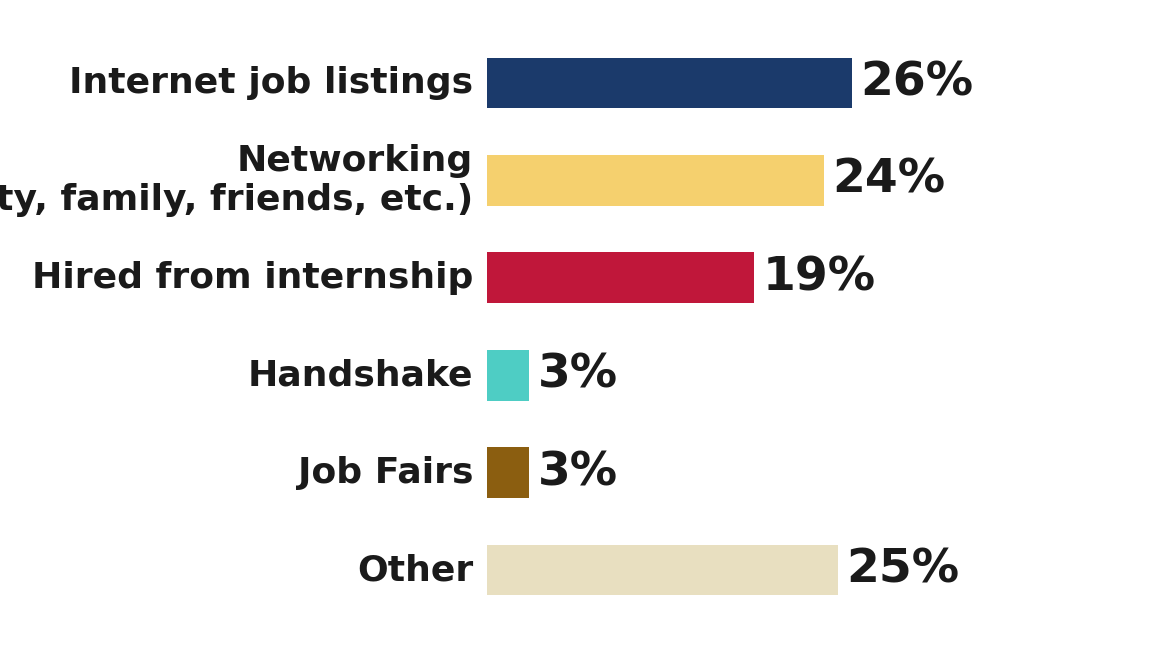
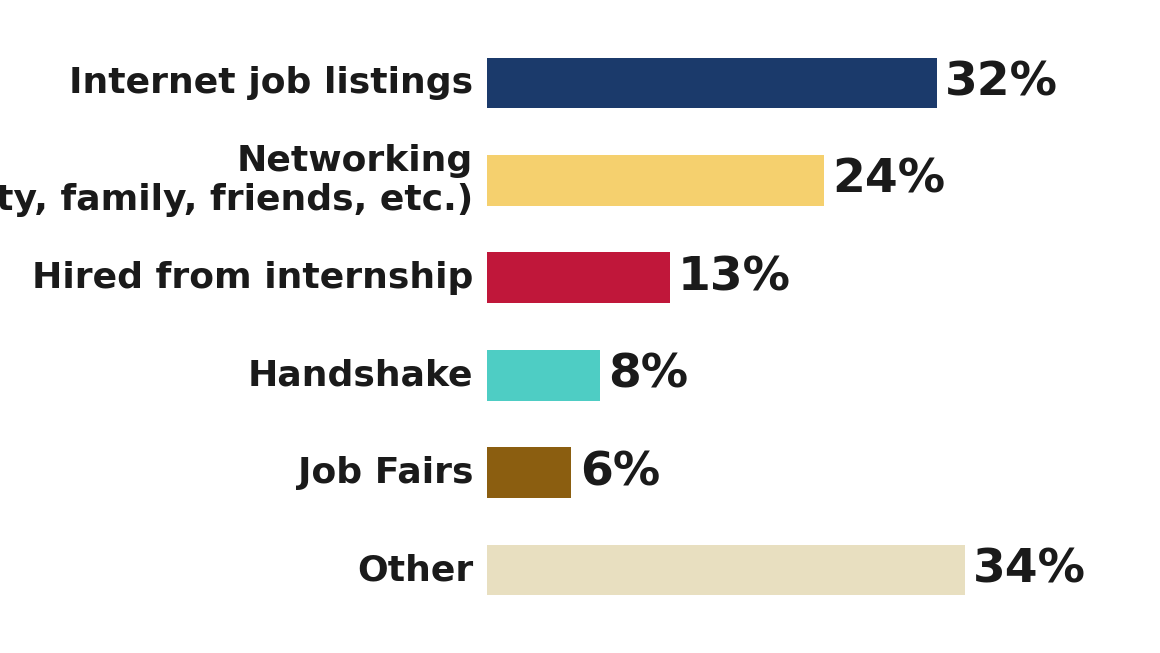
Internet job listings: 26% -> 32%
Hired from internship: 19% -> 13%
Handshake: 3% -> 8%
Job Fairs: 3% -> 6%
Other: 25% -> 34%
